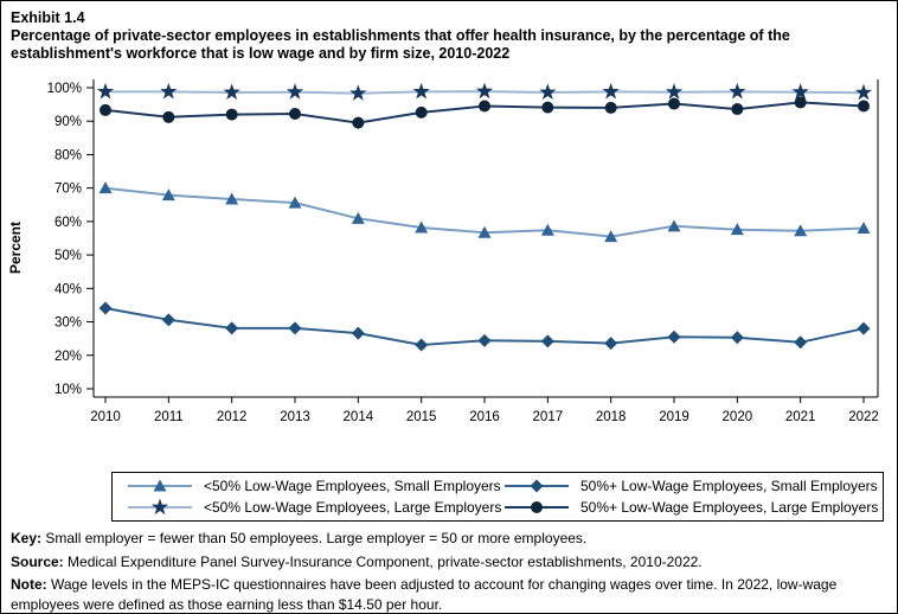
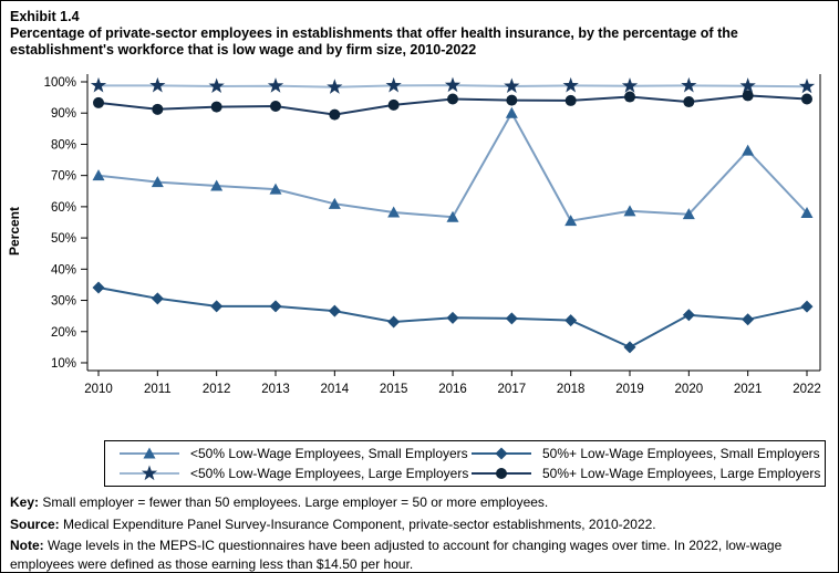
<50% Low-Wage Employees, Small Employers/2017: 57% -> 90%
50%+ Low-Wage Employees, Small Employers/2019: 26% -> 15%
<50% Low-Wage Employees, Small Employers/2021: 57% -> 78%
